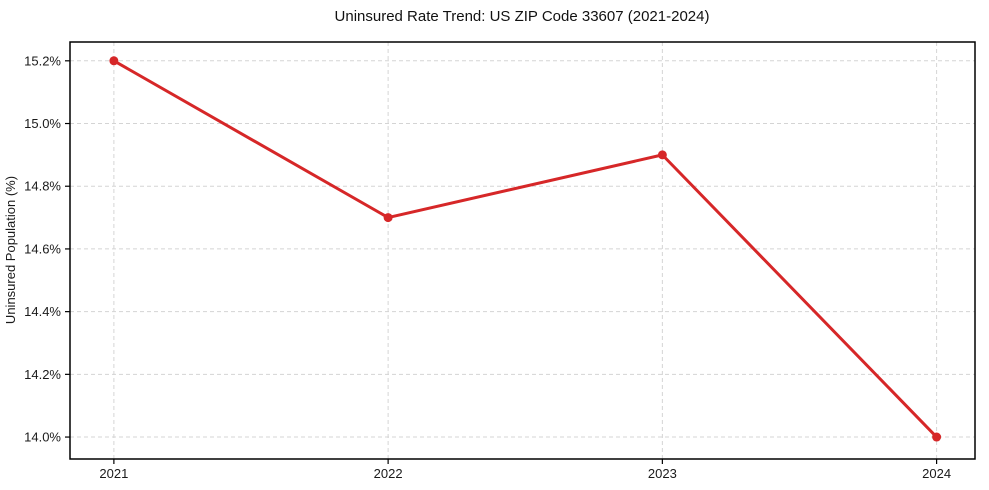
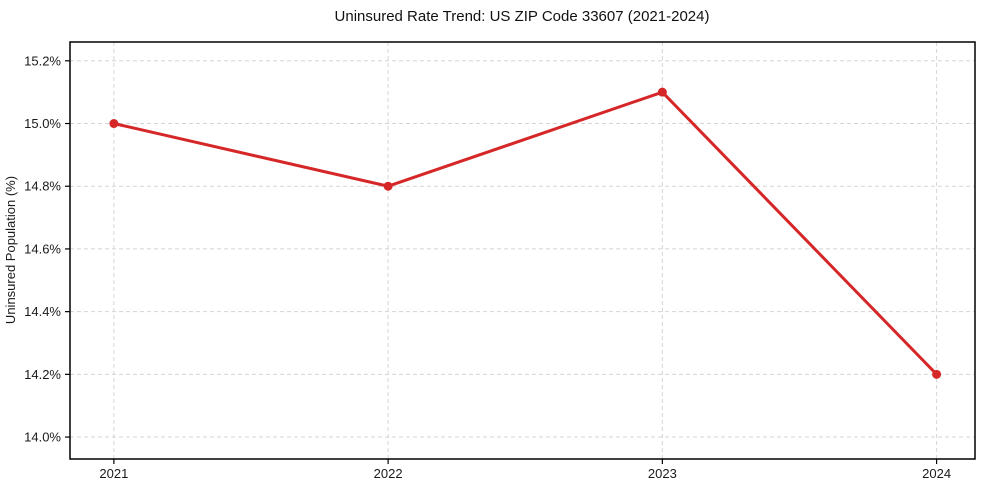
2021: 15.2% -> 15.0%
2022: 14.7% -> 14.8%
2023: 14.9% -> 15.1%
2024: 14.0% -> 14.2%
